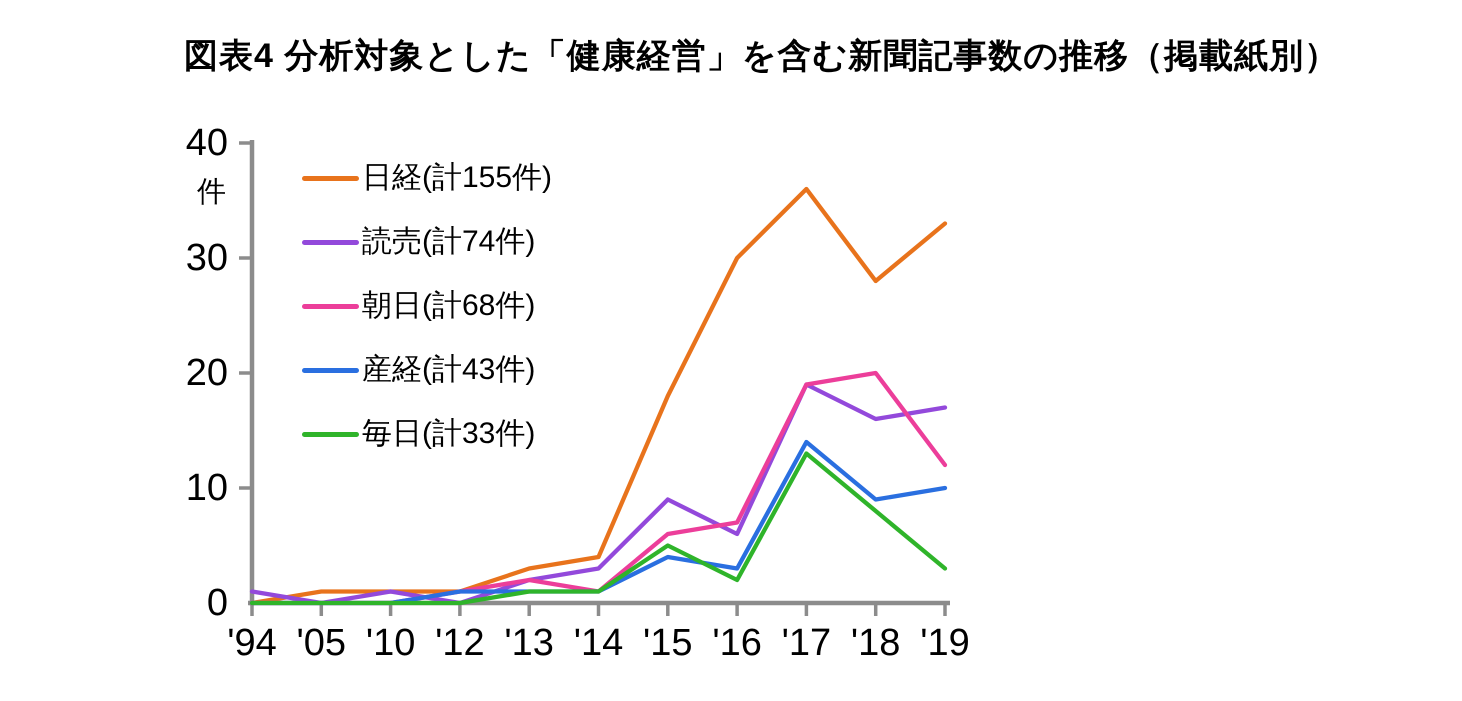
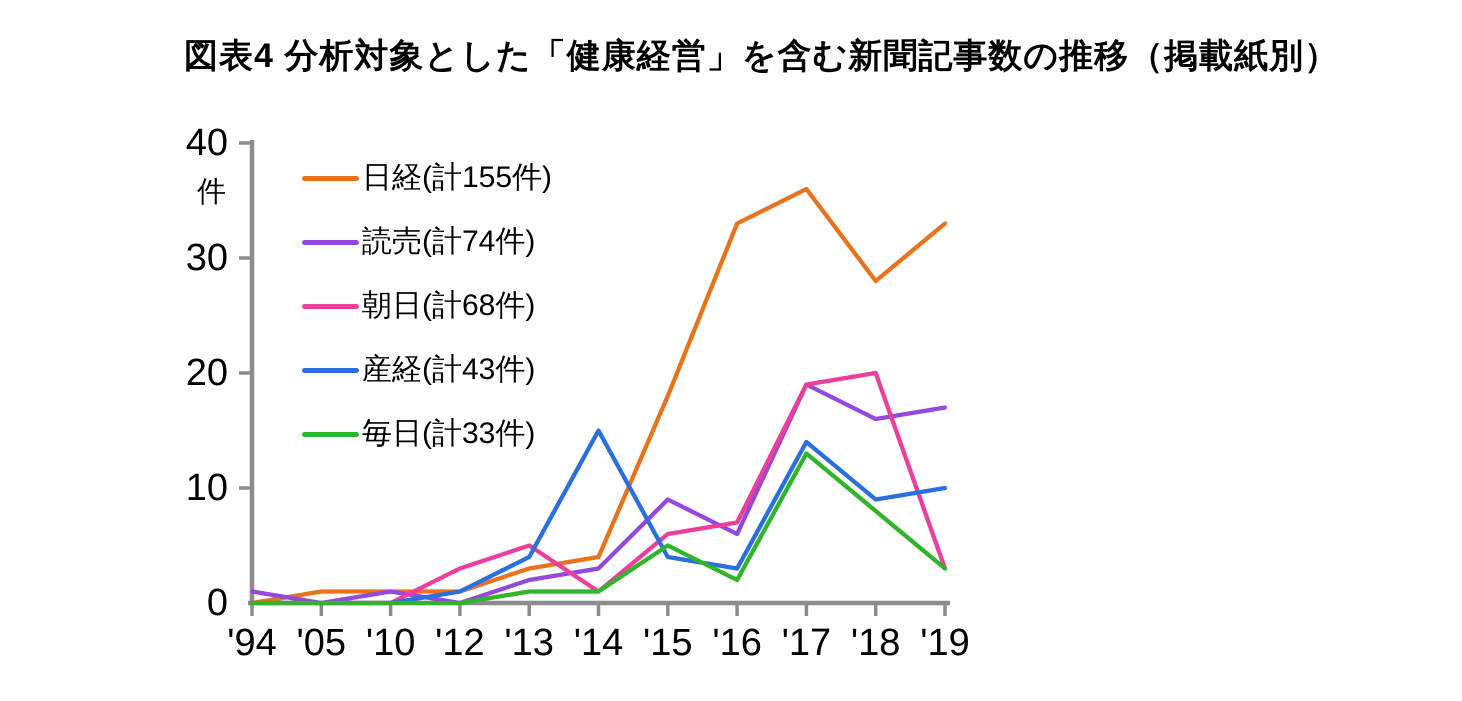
朝日(計68件)/'12: 1 -> 3
朝日(計68件)/'13: 2 -> 5
産経(計43件)/'13: 1 -> 4
産経(計43件)/'14: 1 -> 15
日経(計155件)/'16: 30 -> 33
朝日(計68件)/'19: 12 -> 3
